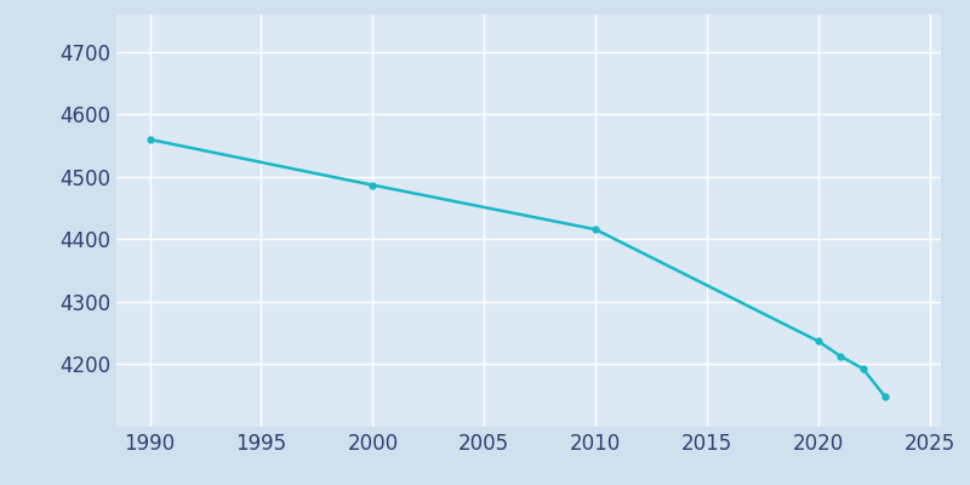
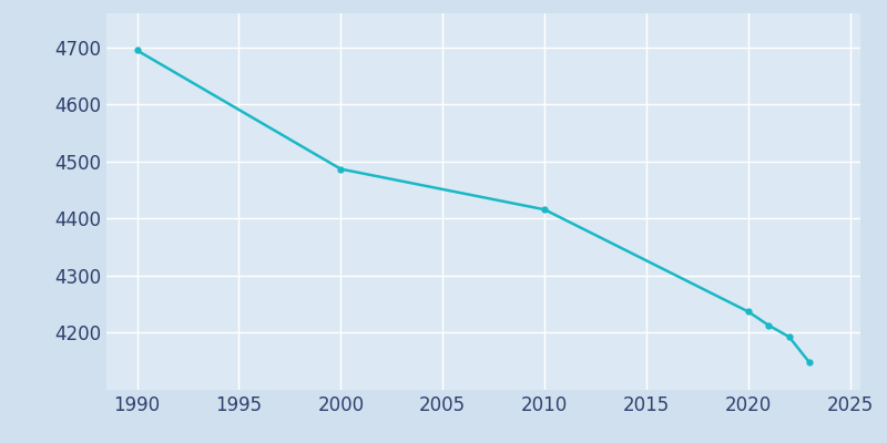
1990: 4560 -> 4695
